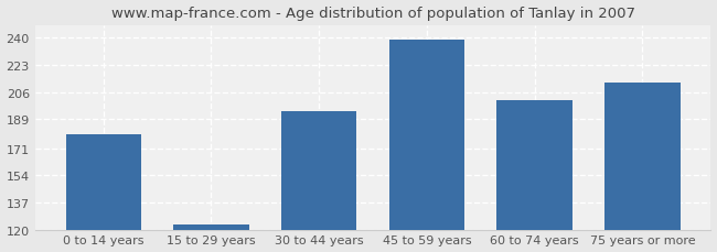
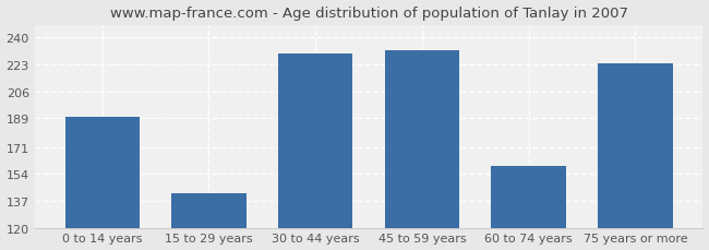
0 to 14 years: 180 -> 190
15 to 29 years: 123 -> 142
30 to 44 years: 194 -> 230
45 to 59 years: 239 -> 232
60 to 74 years: 201 -> 159
75 years or more: 212 -> 224
